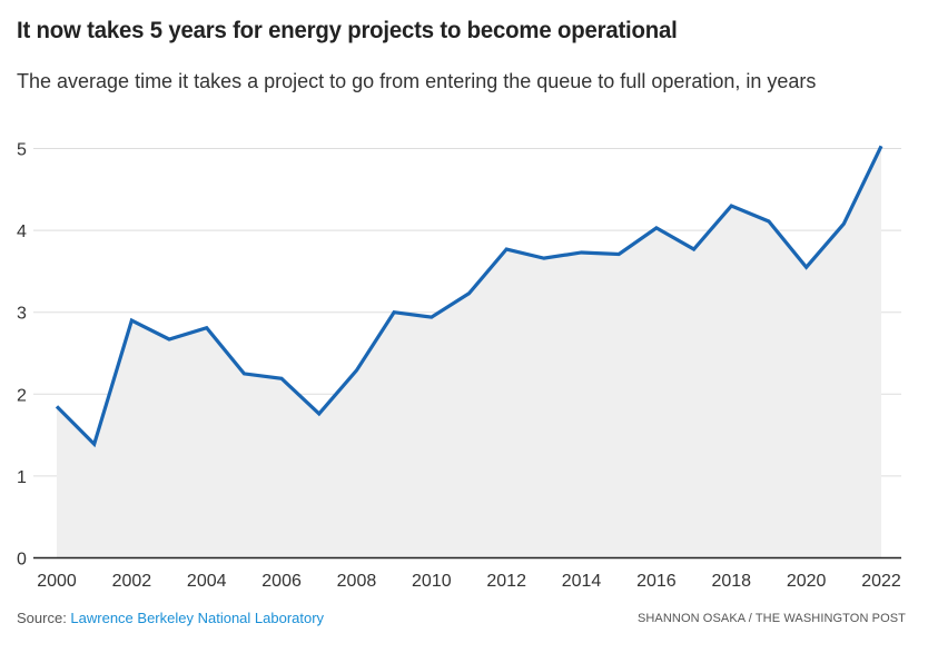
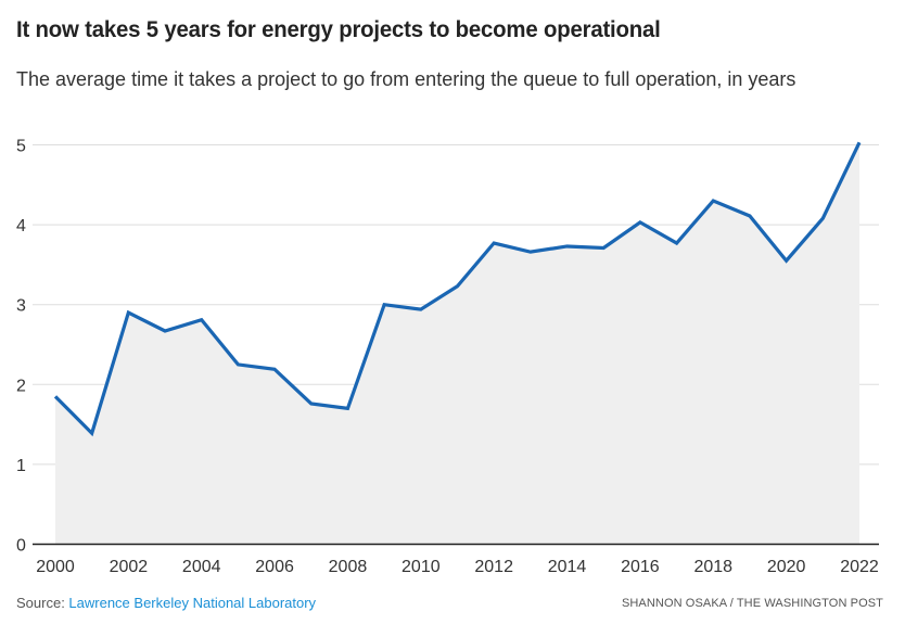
2008: 2.3 -> 1.7
